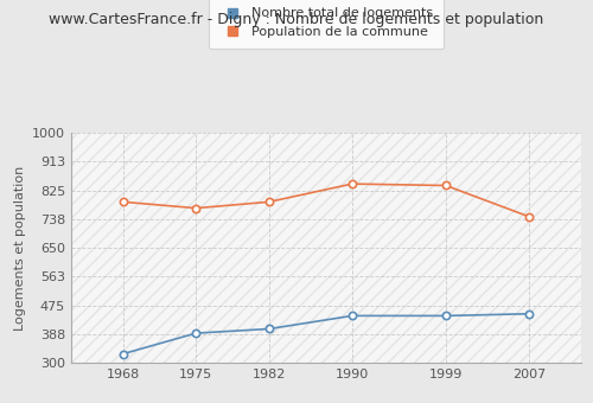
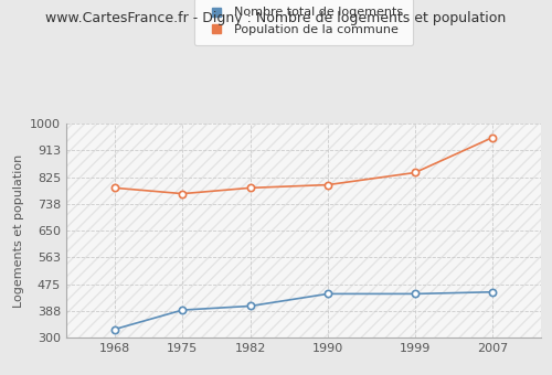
Population de la commune/1990: 845 -> 800
Population de la commune/2007: 745 -> 955
